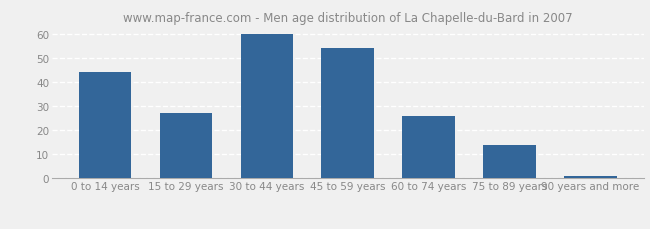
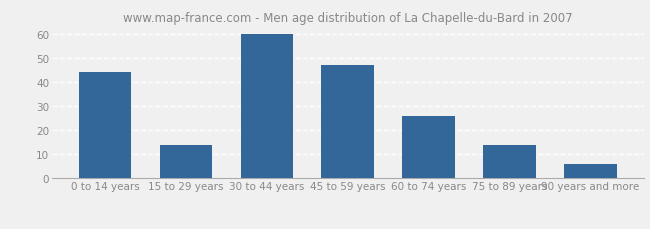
15 to 29 years: 27 -> 14
45 to 59 years: 54 -> 47
90 years and more: 1 -> 6
